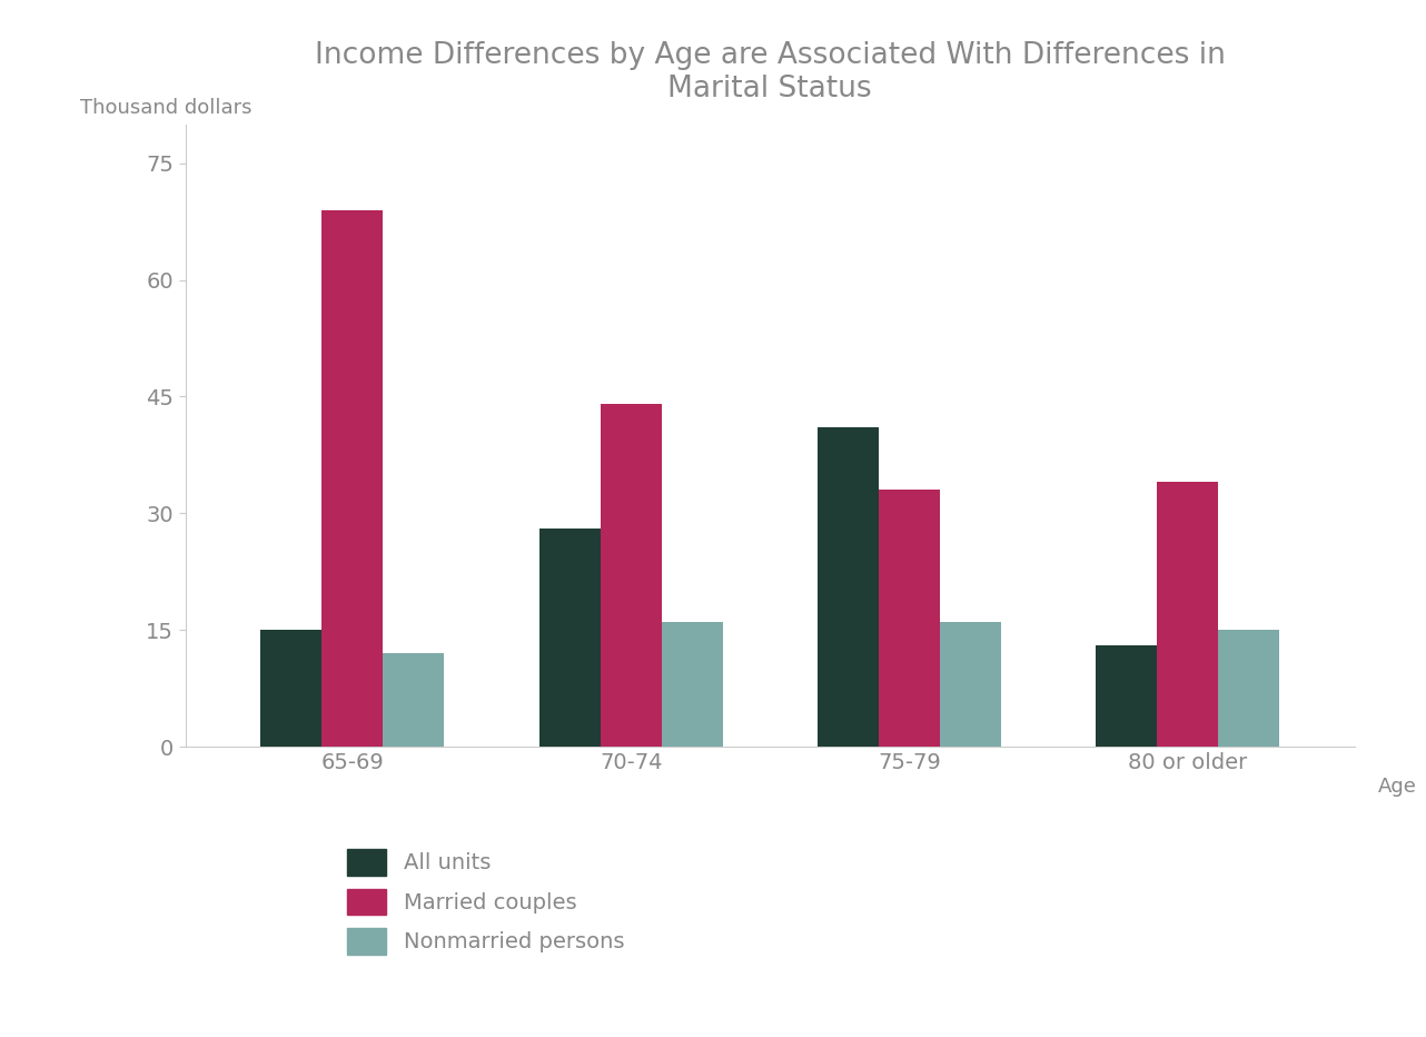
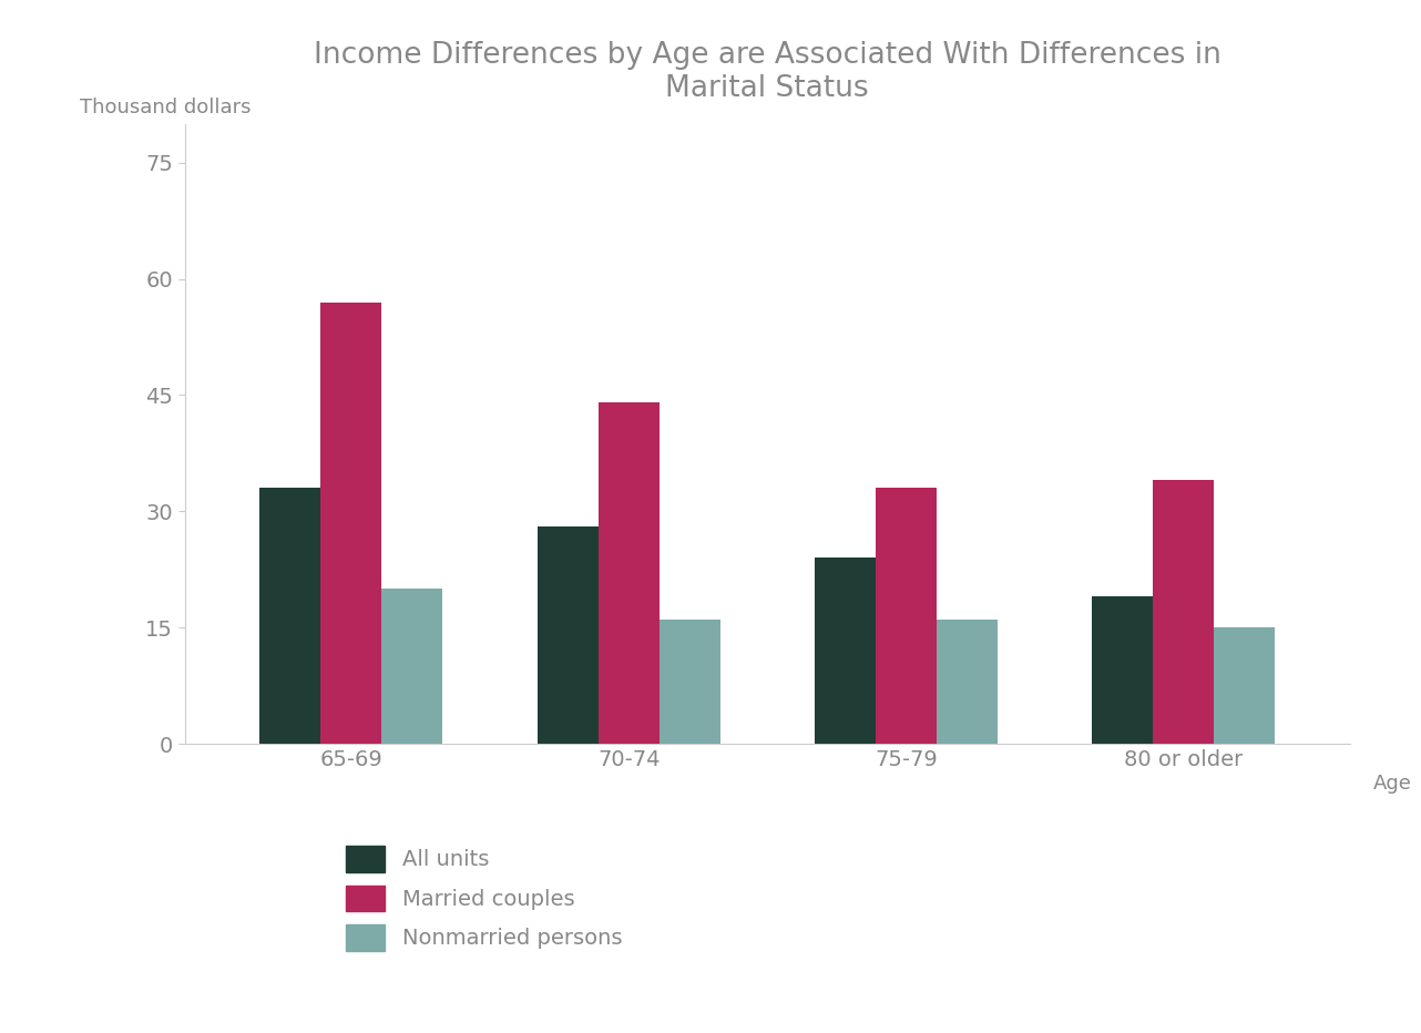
All units/65-69: 15 -> 33
Married couples/65-69: 69 -> 57
Nonmarried persons/65-69: 12 -> 20
All units/75-79: 41 -> 24
All units/80 or older: 13 -> 19
